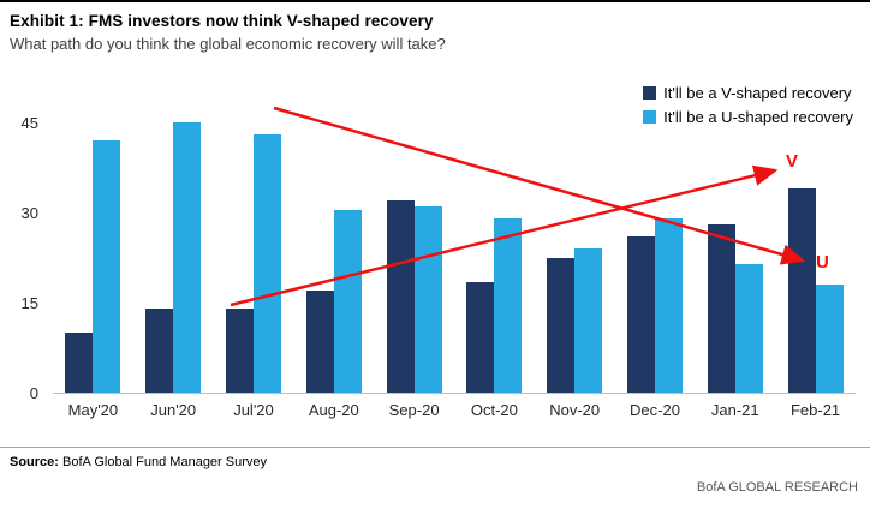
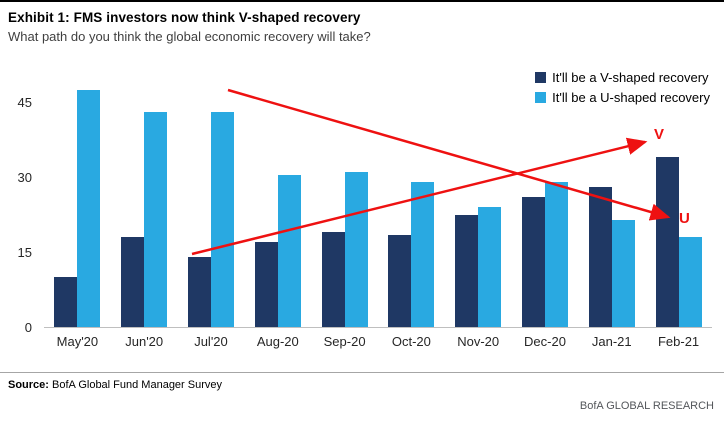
It'll be a U-shaped recovery/May'20: 42 -> 48
It'll be a V-shaped recovery/Jun'20: 14 -> 18
It'll be a U-shaped recovery/Jun'20: 45 -> 43
It'll be a V-shaped recovery/Sep-20: 32 -> 19
